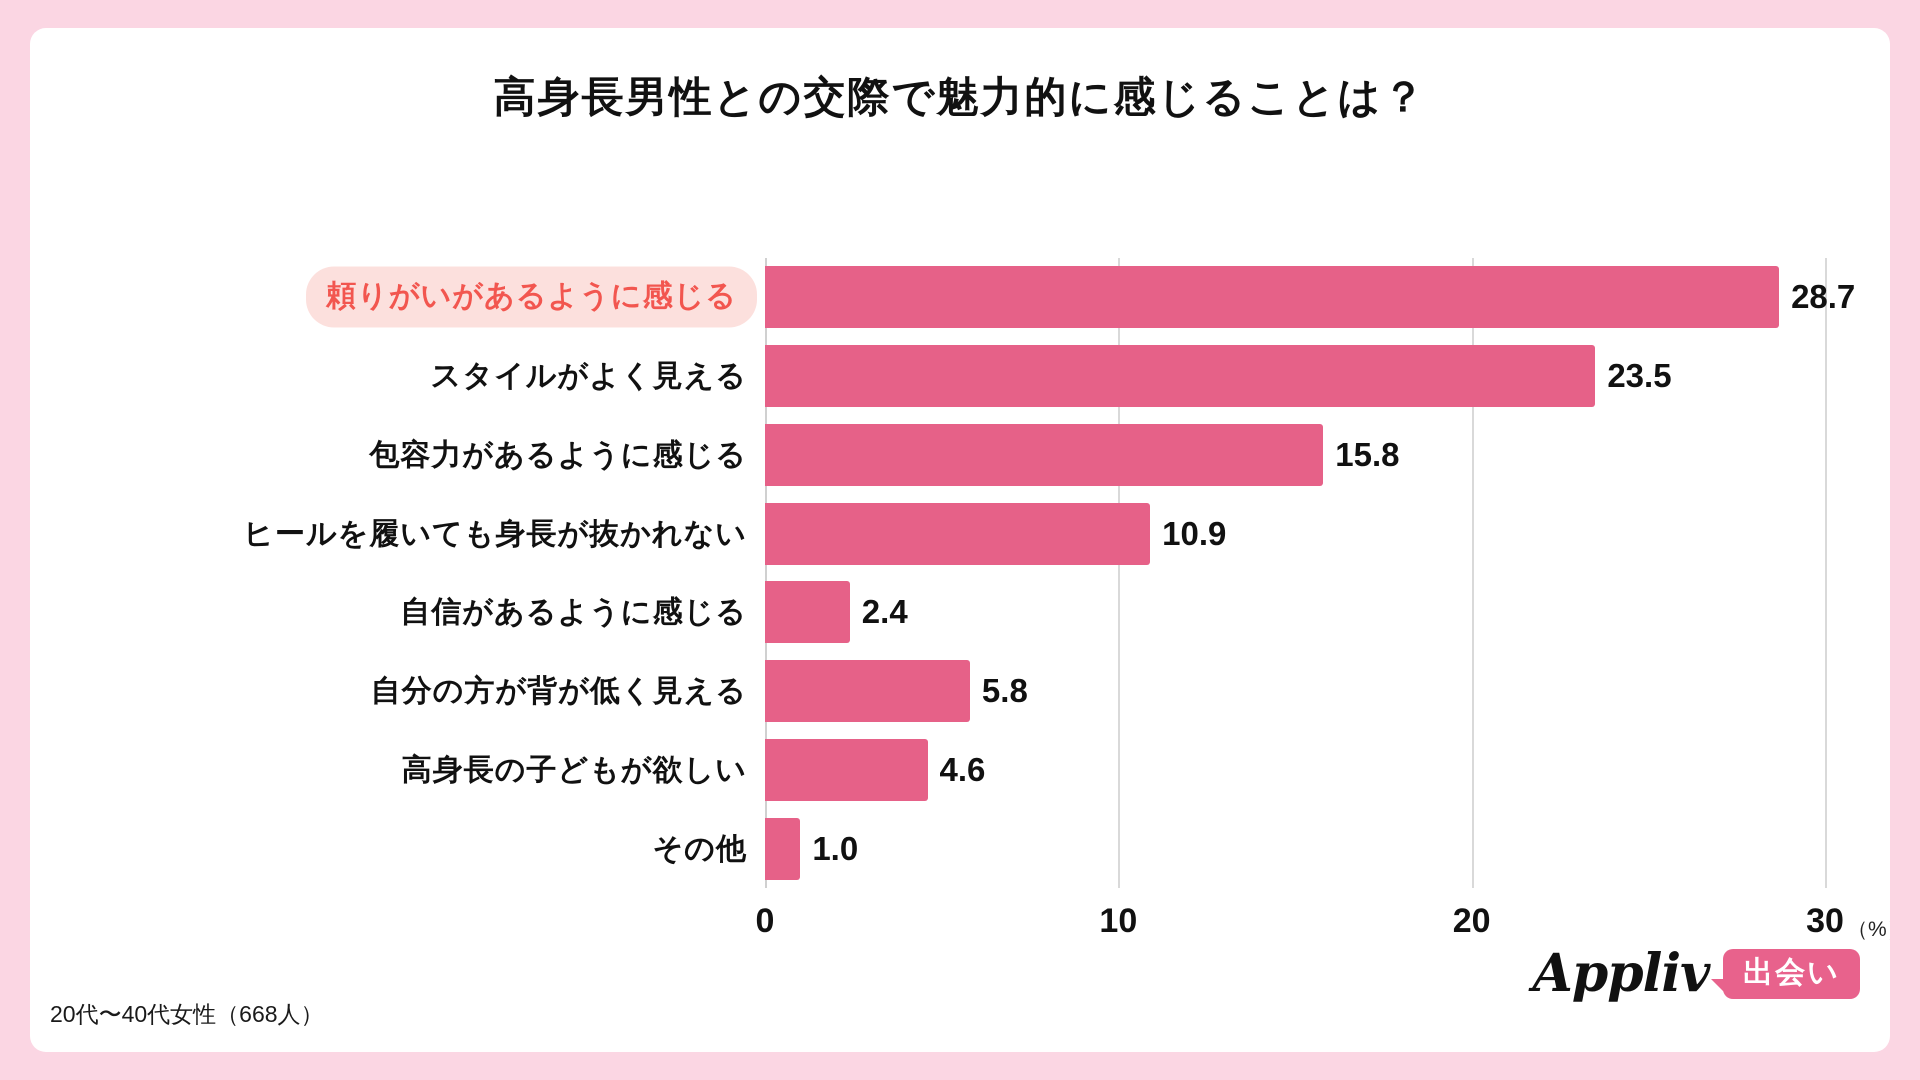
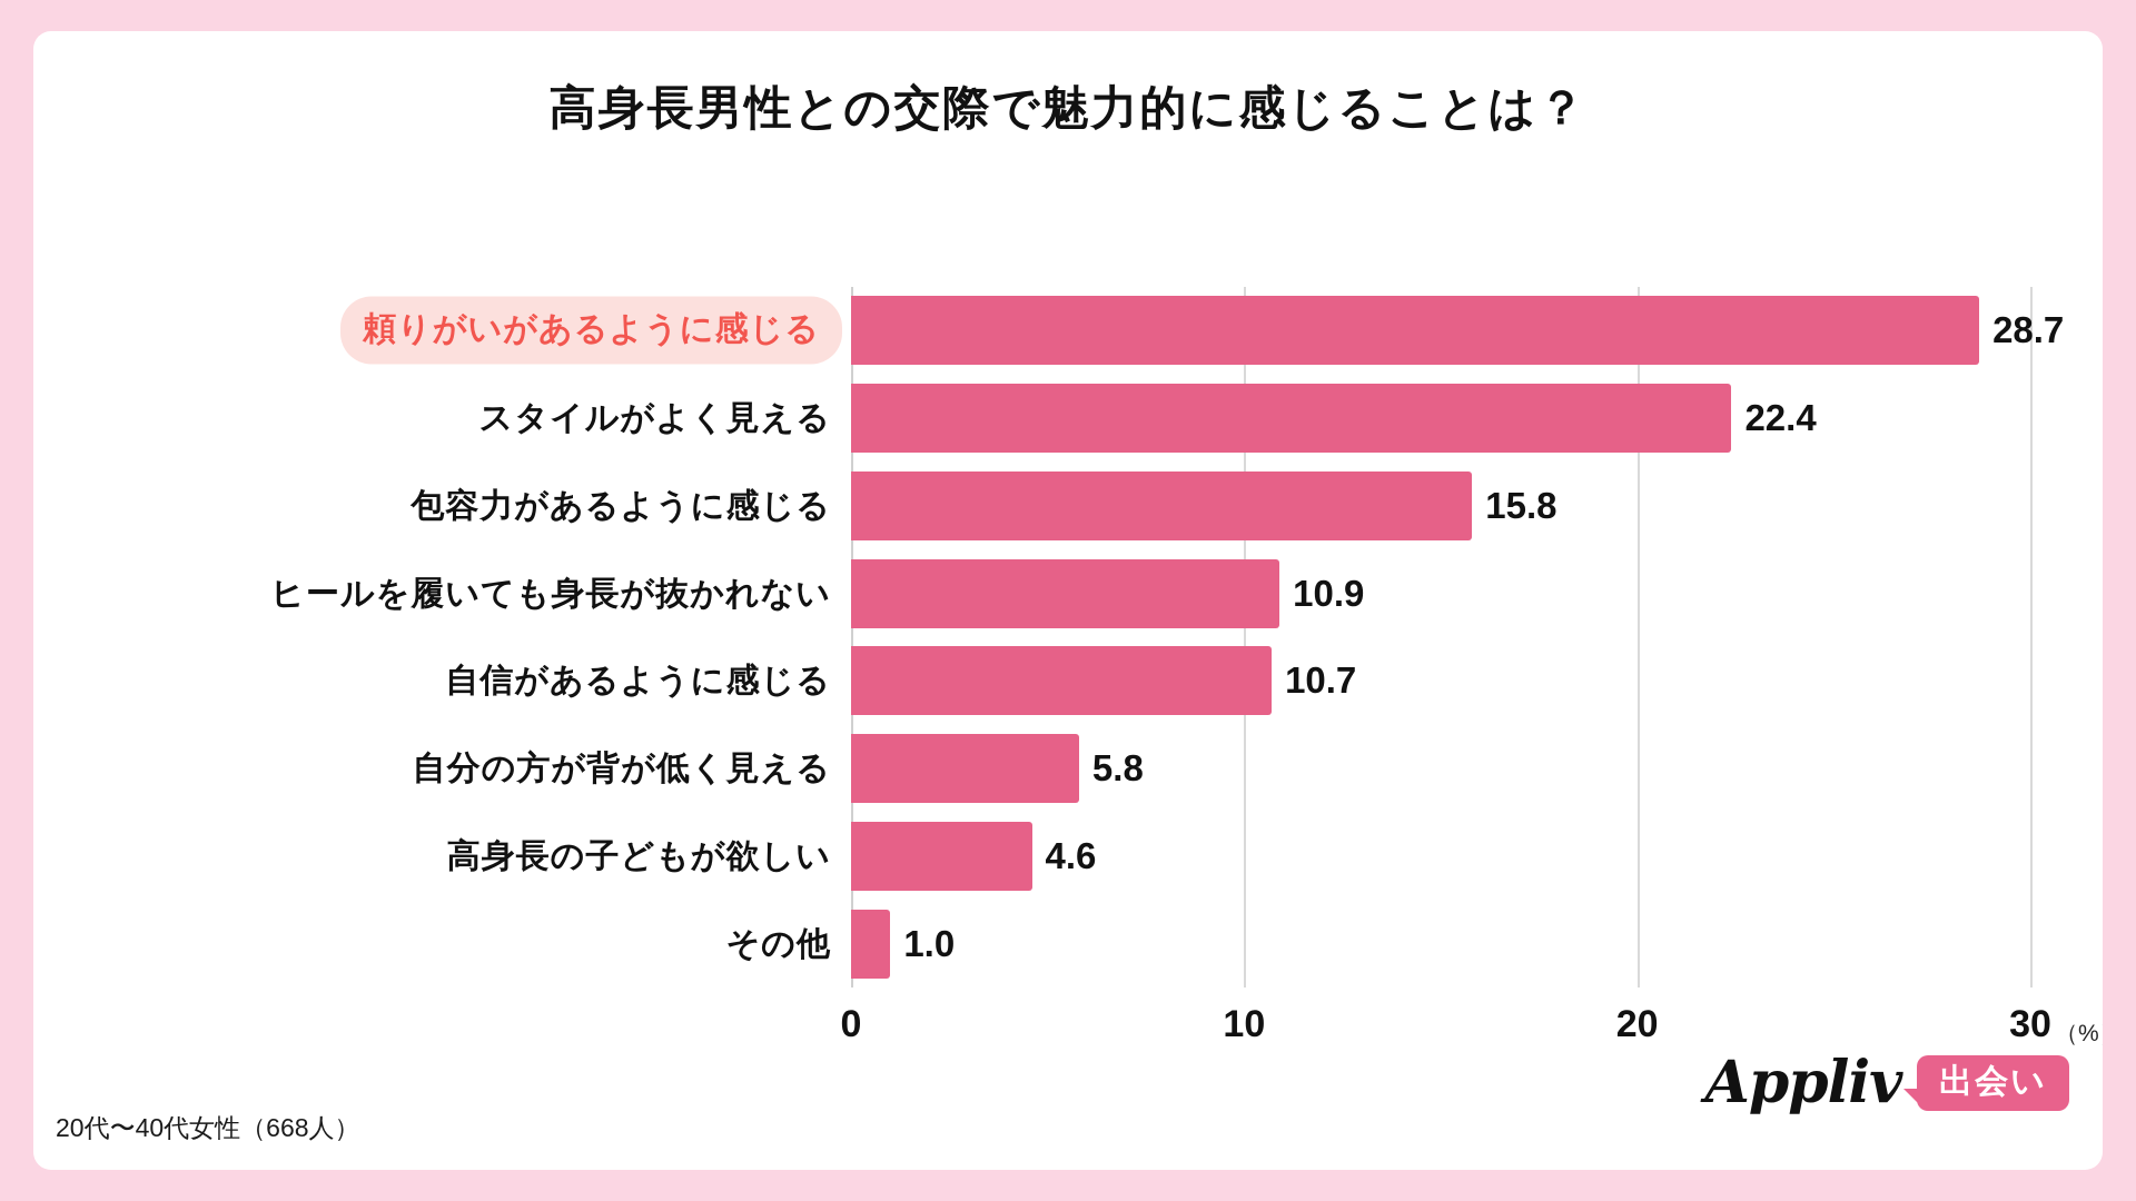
スタイルがよく見える: 23.5 -> 22.4
自信があるように感じる: 2.4 -> 10.7
